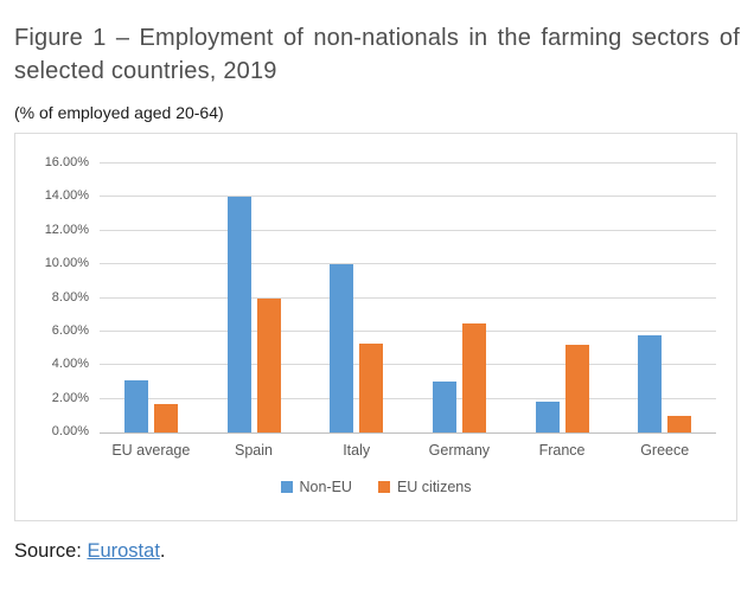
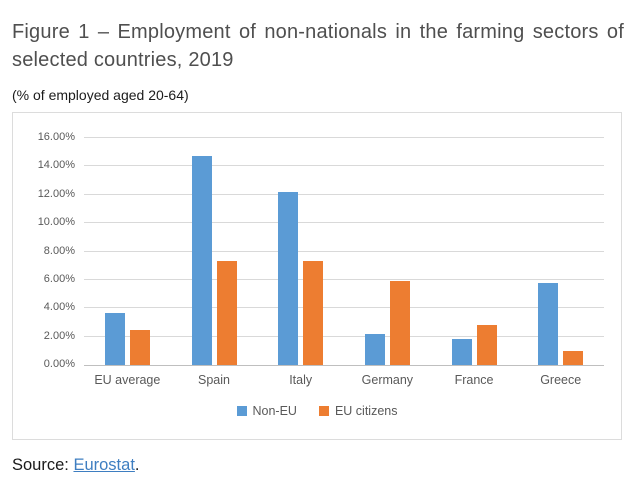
Non-EU/EU average: 3.1% -> 3.7%
EU citizens/EU average: 1.7% -> 2.5%
Non-EU/Spain: 14.0% -> 14.7%
EU citizens/Spain: 8.0% -> 7.3%
Non-EU/Italy: 10.0% -> 12.2%
EU citizens/Italy: 5.3% -> 7.3%
Non-EU/Germany: 3.0% -> 2.2%
EU citizens/Germany: 6.5% -> 5.9%
EU citizens/France: 5.2% -> 2.8%
